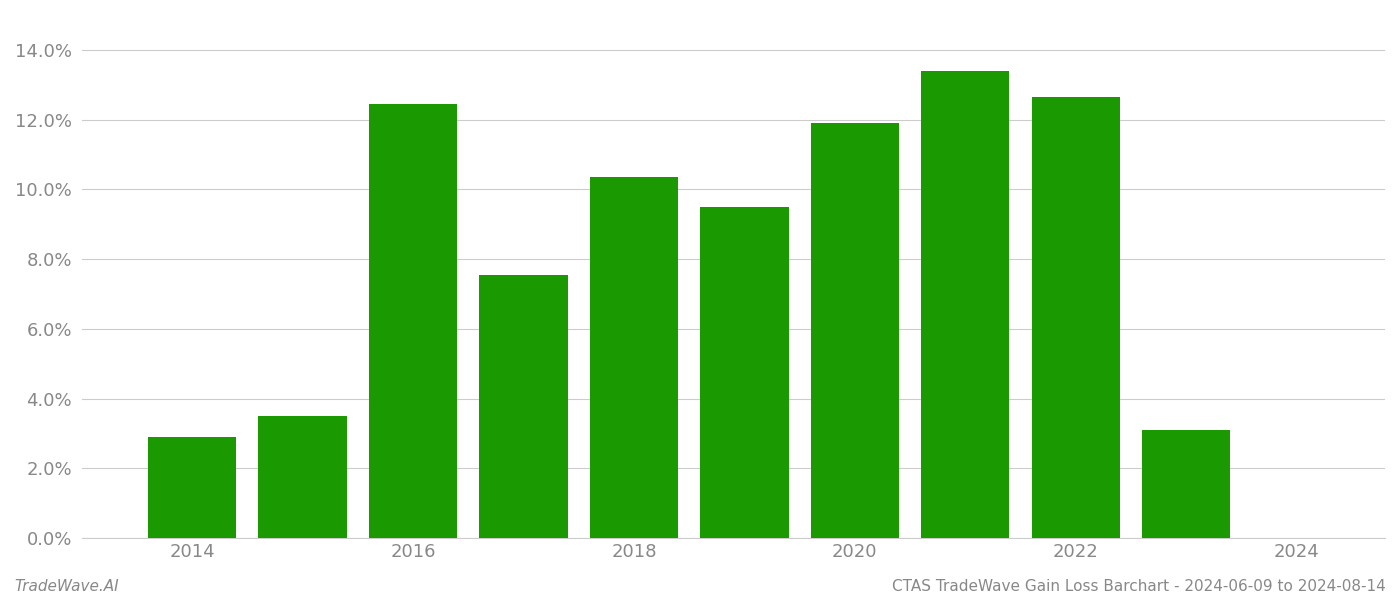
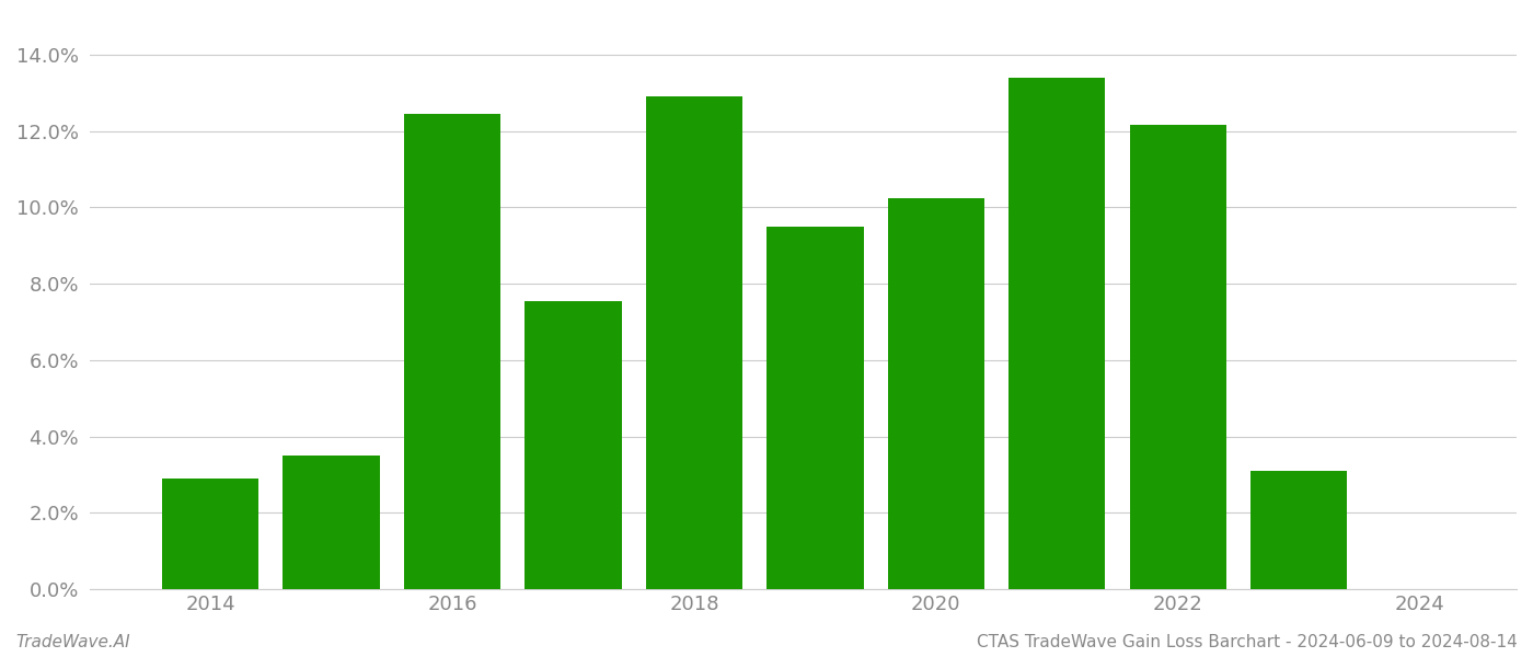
2018: 10.35% -> 12.90%
2020: 11.90% -> 10.25%
2022: 12.65% -> 12.15%
